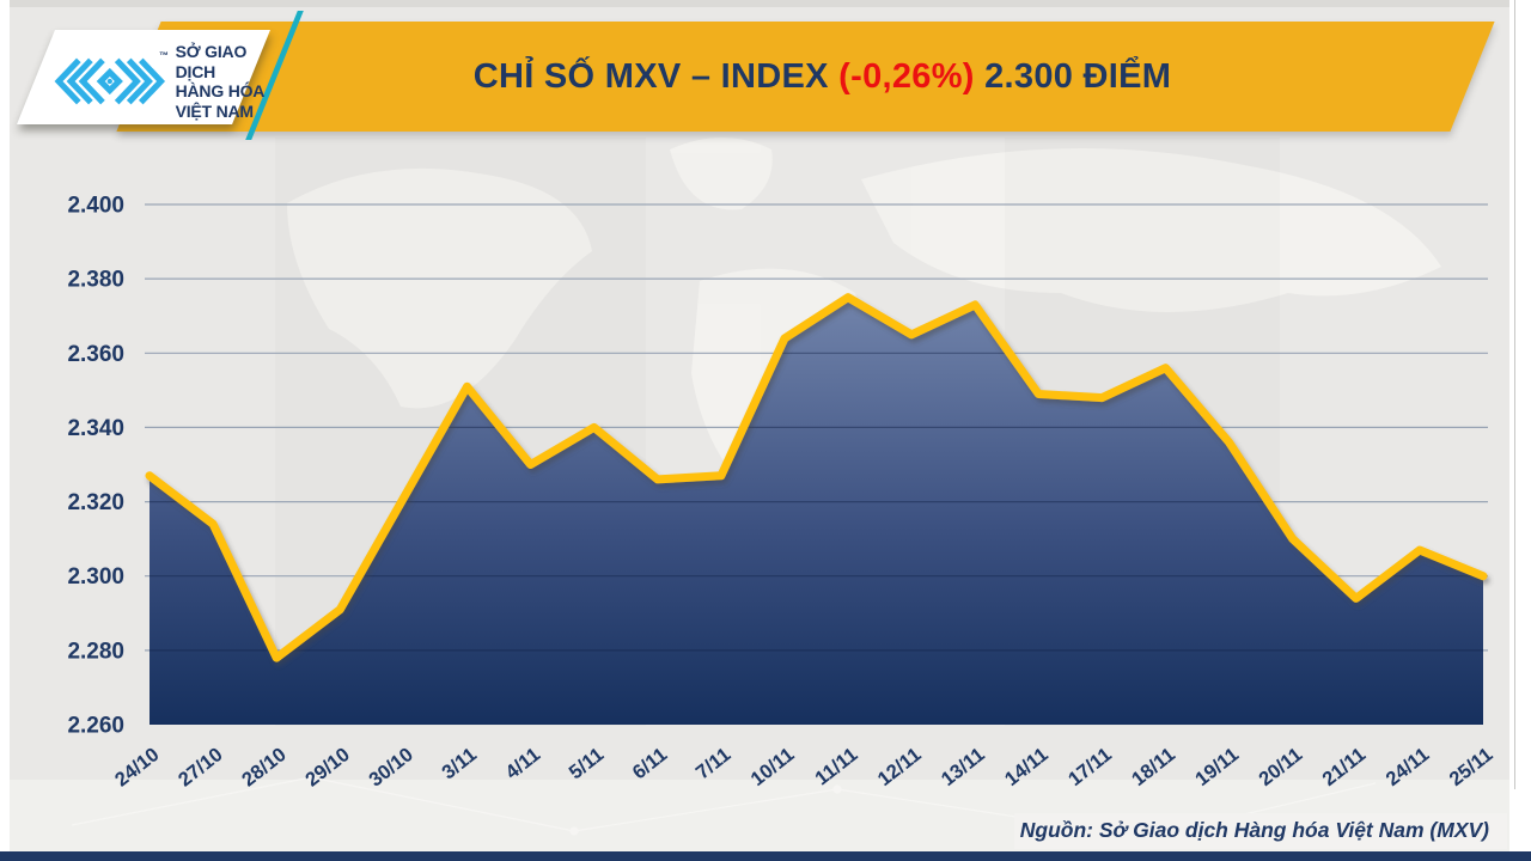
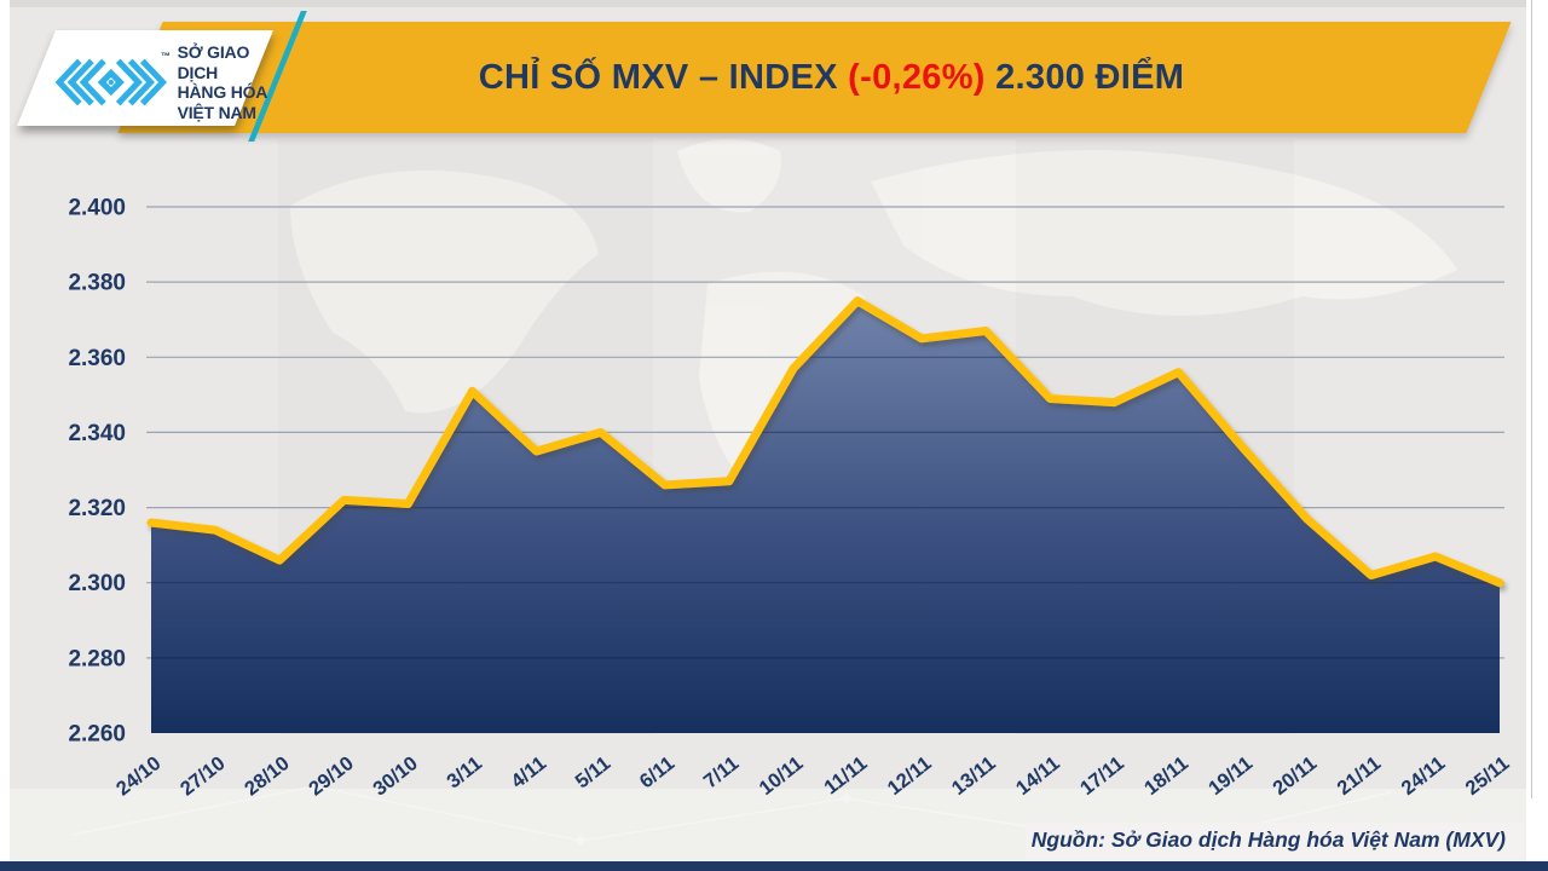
24/10: 2327 -> 2316
28/10: 2278 -> 2306
29/10: 2291 -> 2322
4/11: 2330 -> 2335
10/11: 2364 -> 2357
13/11: 2373 -> 2367
20/11: 2310 -> 2317
21/11: 2294 -> 2302
